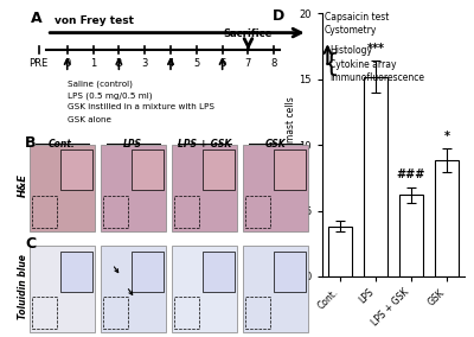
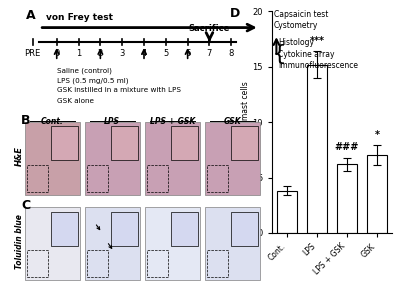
GSK: 8.8 -> 7.0
